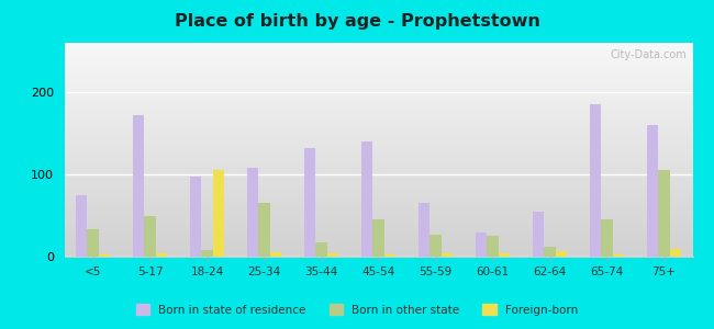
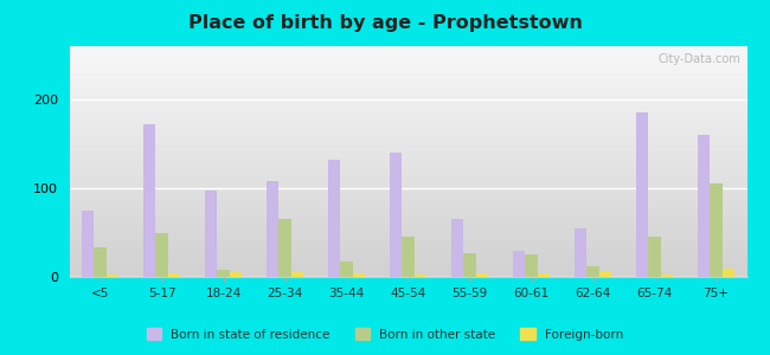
Foreign-born/18-24: 106 -> 5
